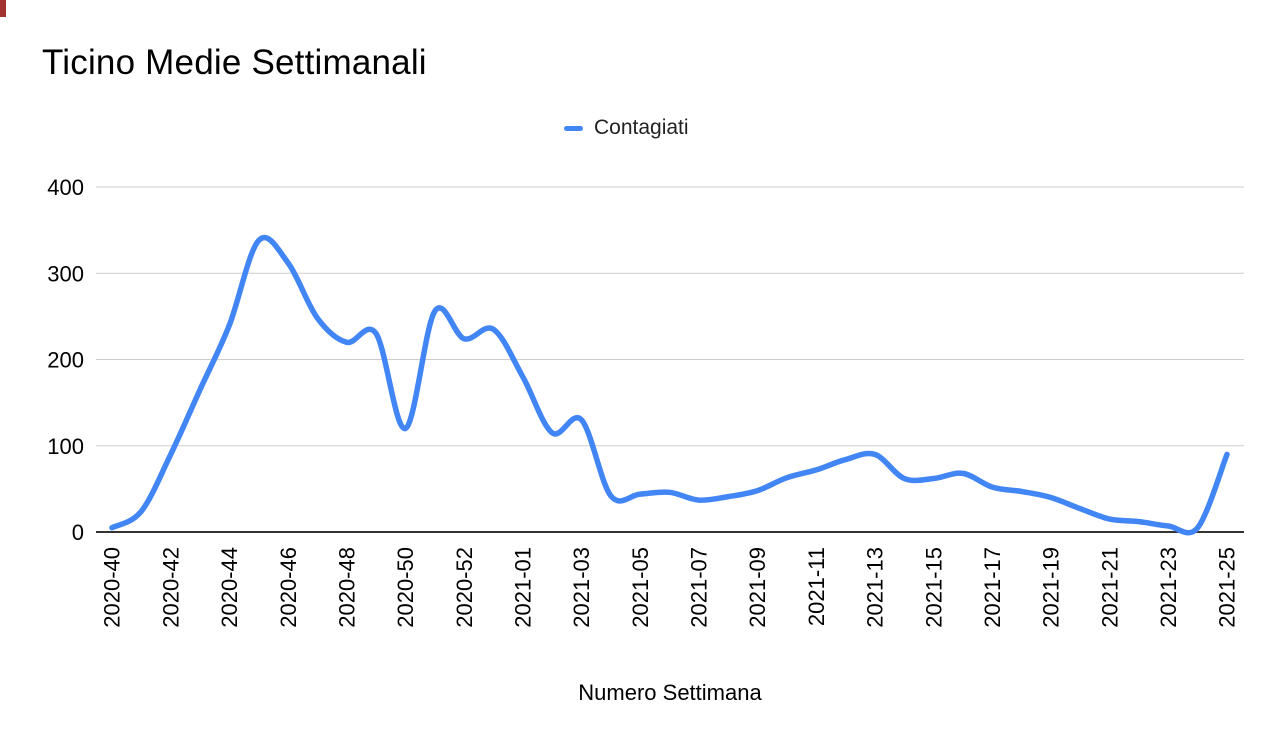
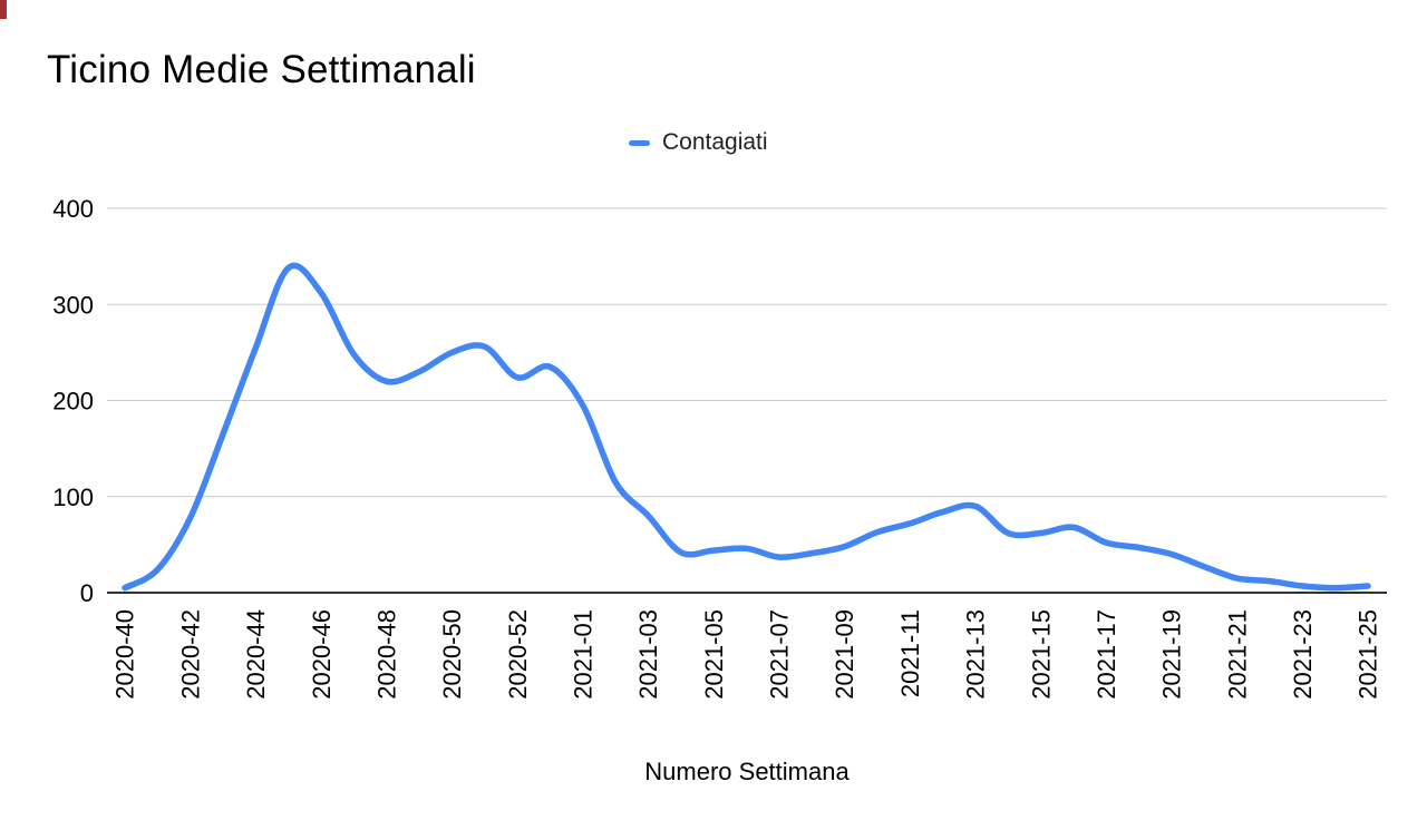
2020-42: 90 -> 80
2020-44: 240 -> 260
2020-50: 120 -> 250
2021-01: 180 -> 200
2021-03: 130 -> 80
2021-25: 90 -> 10
